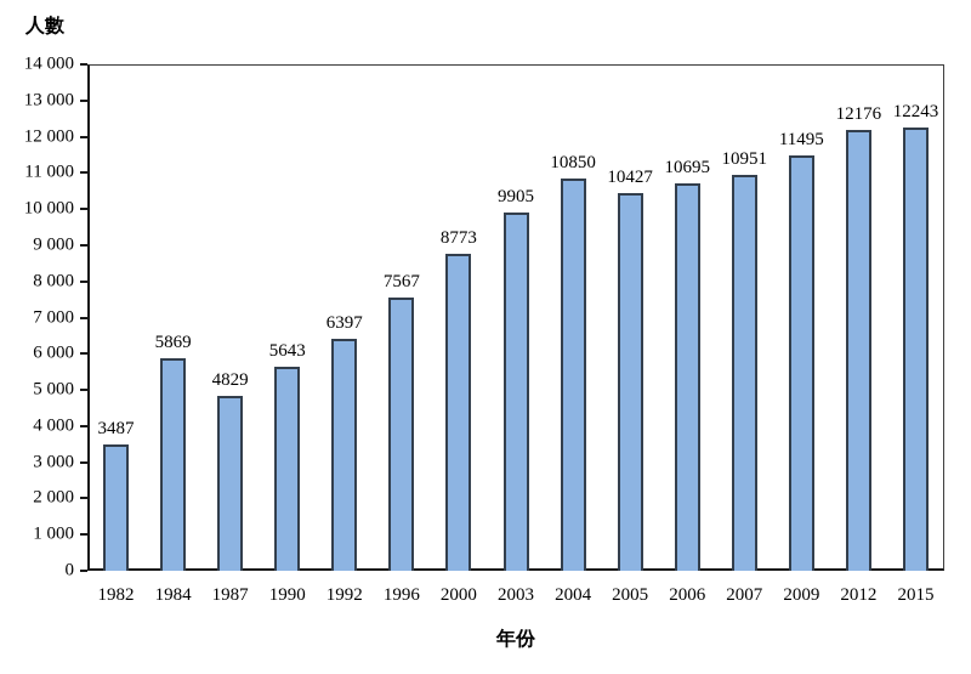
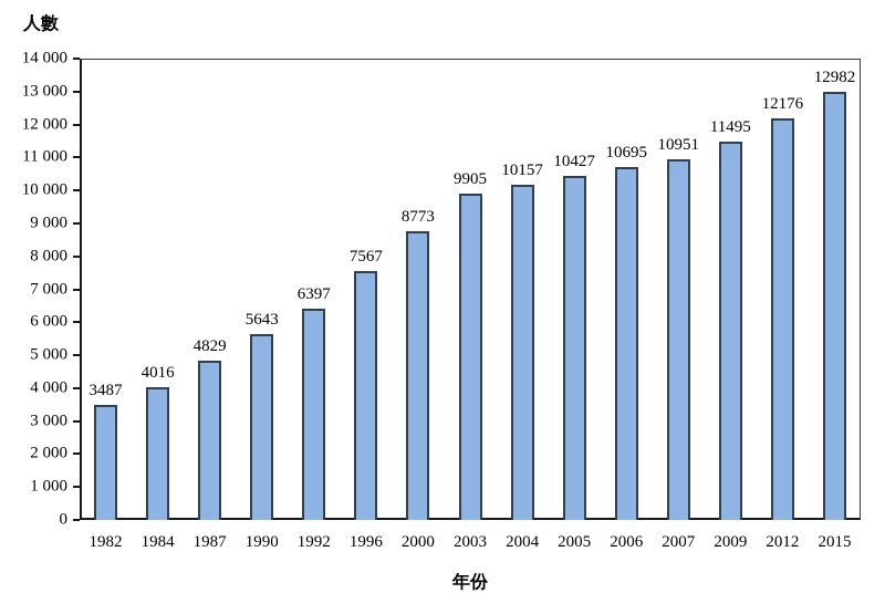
1984: 5869 -> 4016
2004: 10850 -> 10157
2015: 12243 -> 12982
